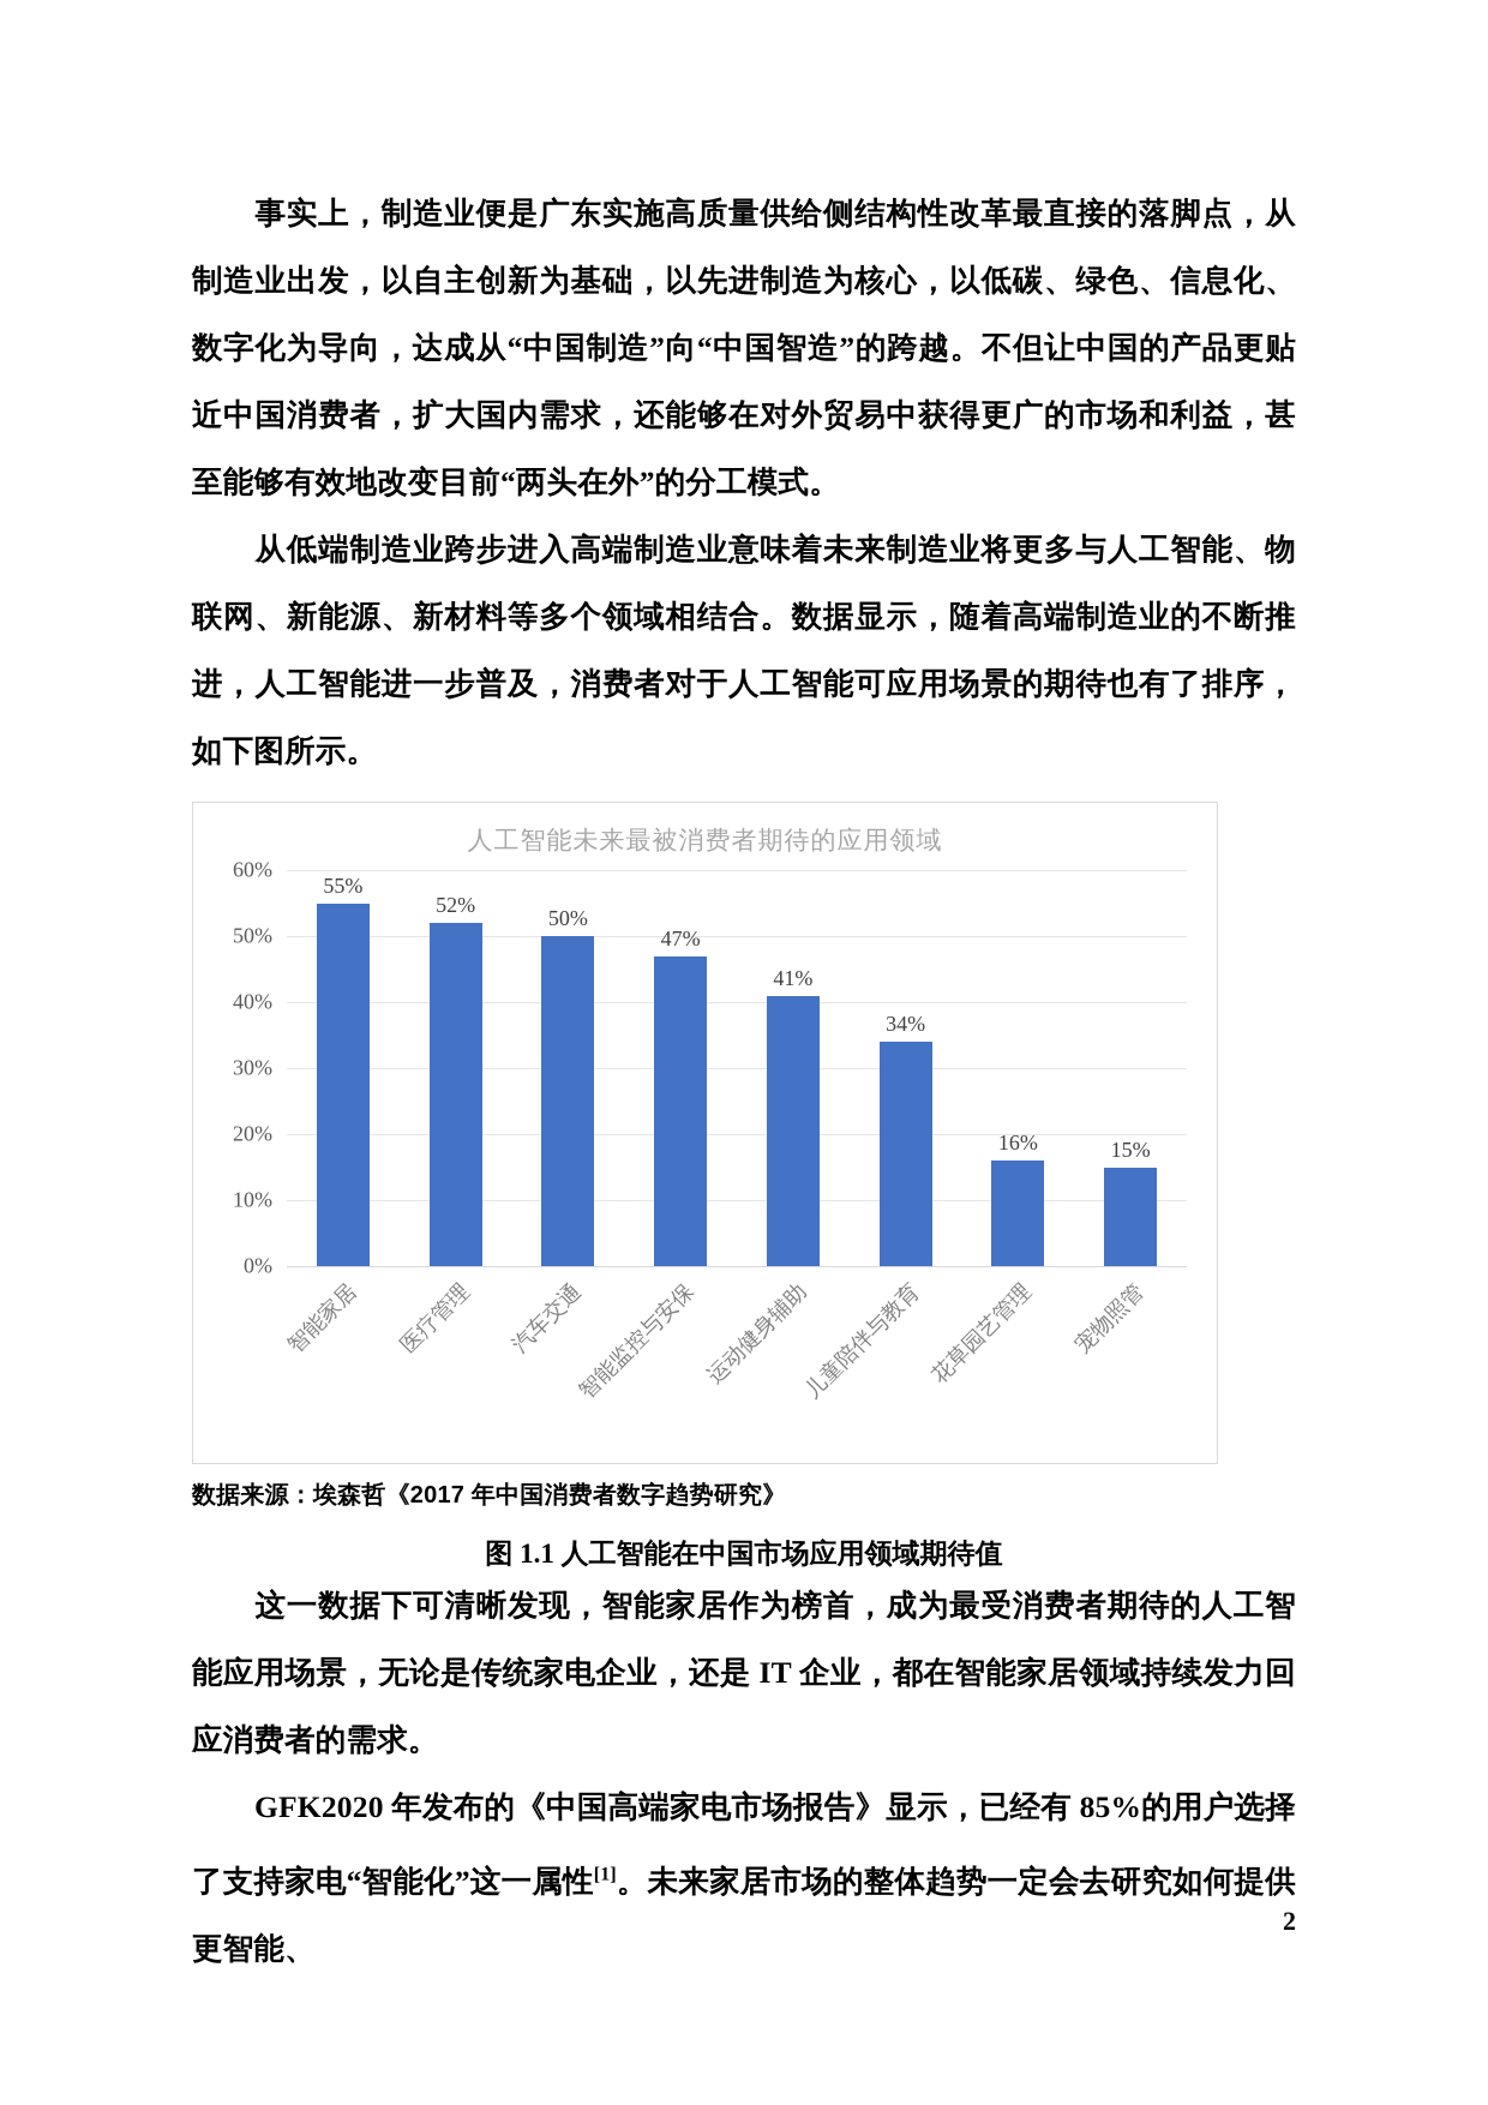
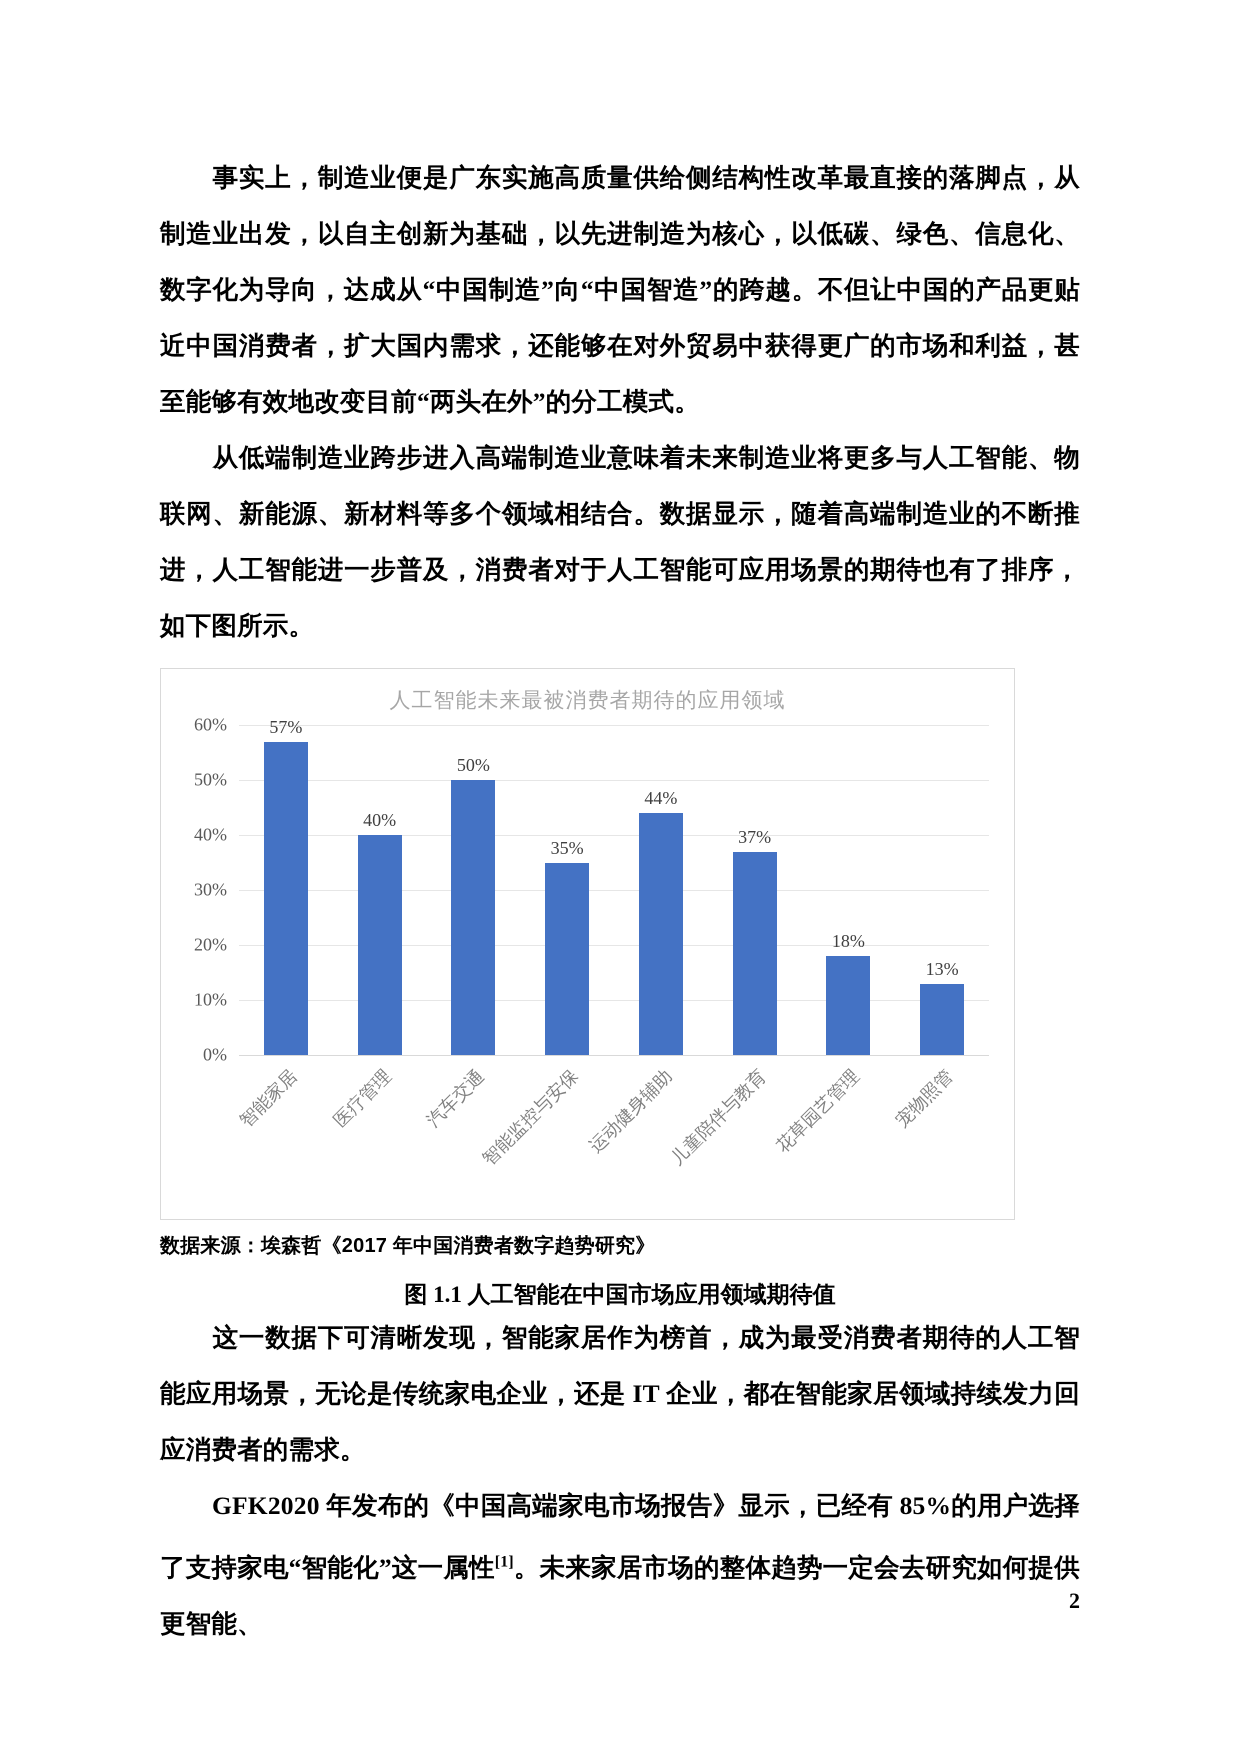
智能家居: 55% -> 57%
医疗管理: 52% -> 40%
智能监控与安保: 47% -> 35%
运动健身辅助: 41% -> 44%
儿童陪伴与教育: 34% -> 37%
花草园艺管理: 16% -> 18%
宠物照管: 15% -> 13%
